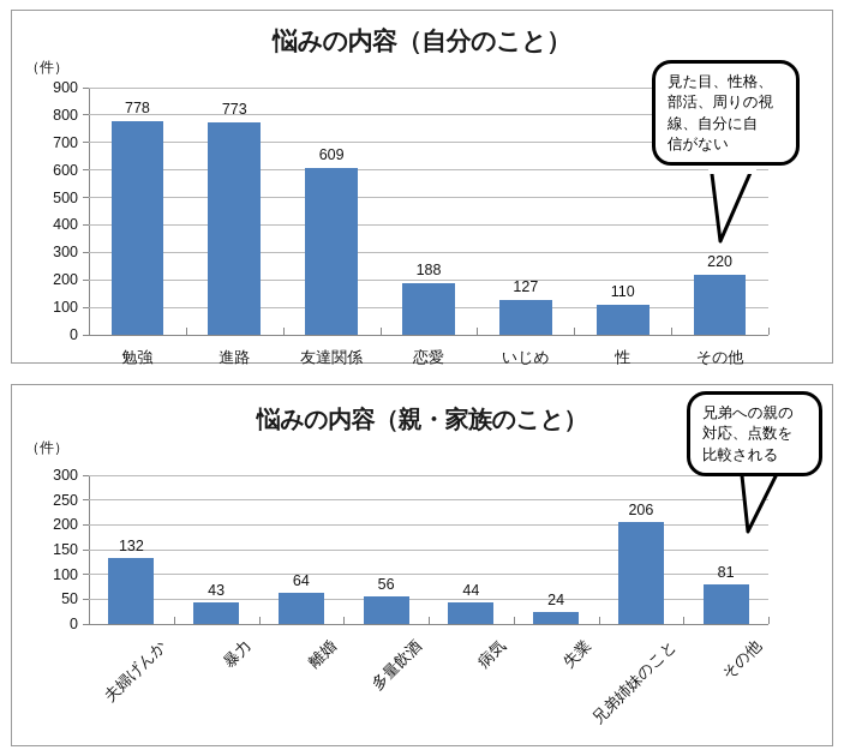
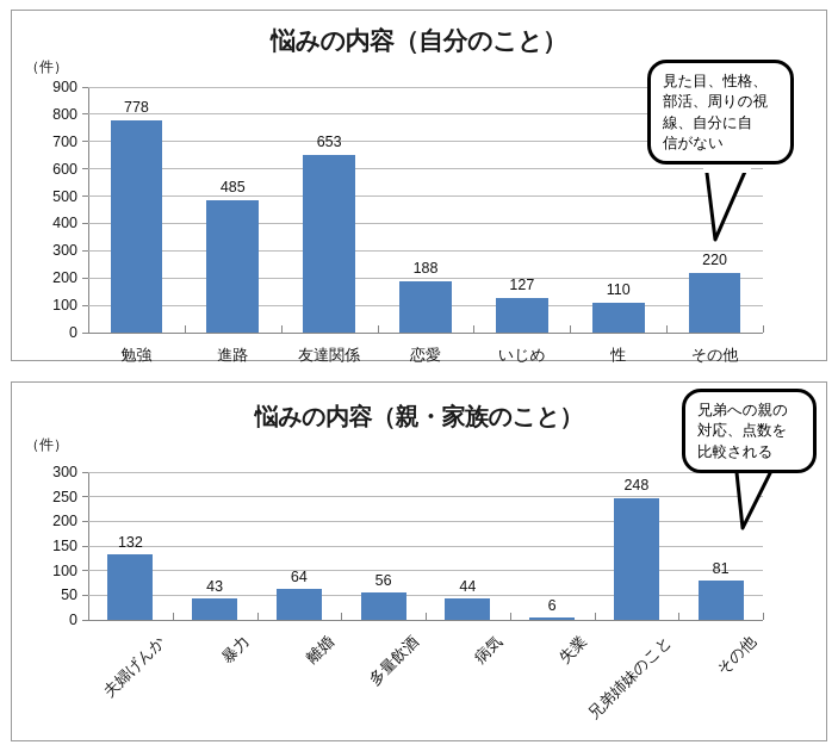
悩みの内容（自分のこと）/進路: 773 -> 485
悩みの内容（自分のこと）/友達関係: 609 -> 653
悩みの内容（親・家族のこと）/失業: 24 -> 6
悩みの内容（親・家族のこと）/兄弟姉妹のこと: 206 -> 248
